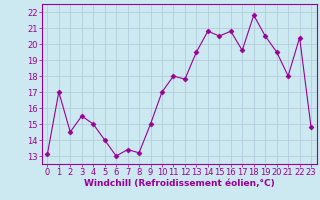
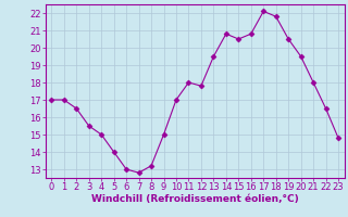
0: 13.1 -> 17.0
2: 14.5 -> 16.5
7: 13.4 -> 12.8
17: 19.6 -> 22.1
22: 20.4 -> 16.5
